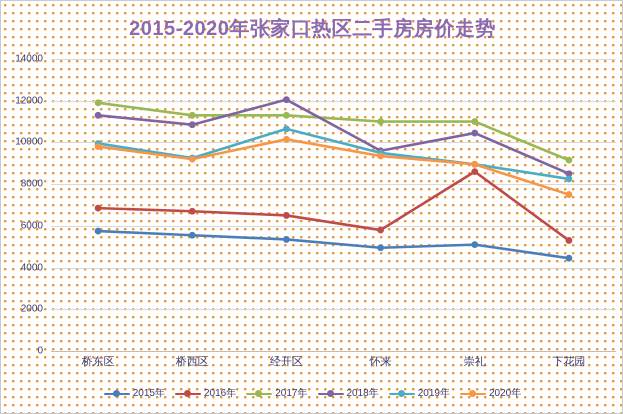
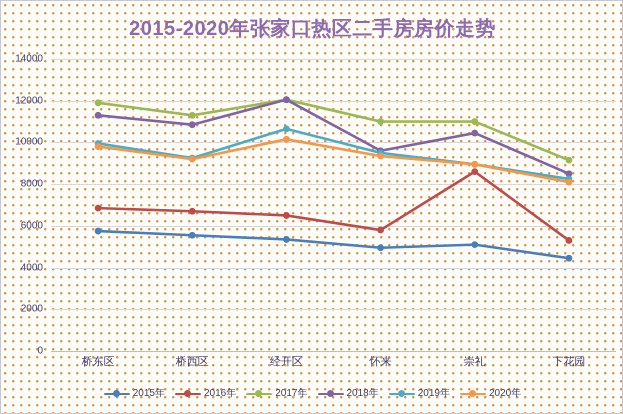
2017年/经开区: 11300 -> 12000
2020年/下花园: 7500 -> 8100
